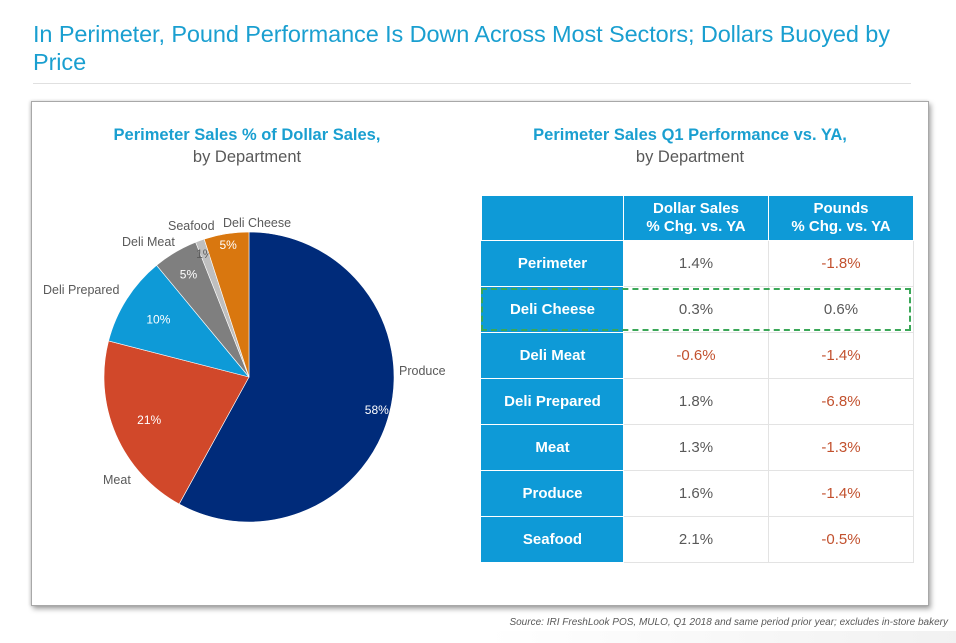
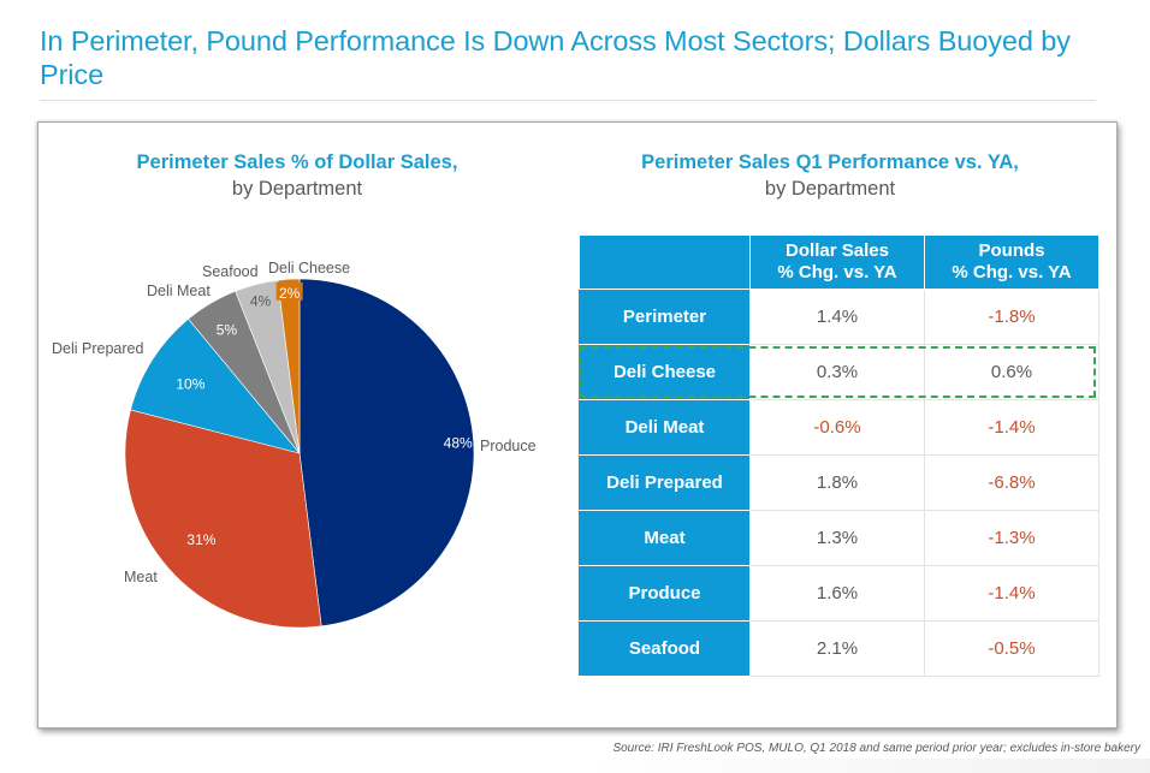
Perimeter Sales % of Dollar Sales, by Department/Produce: 58% -> 48%
Perimeter Sales % of Dollar Sales, by Department/Meat: 21% -> 31%
Perimeter Sales % of Dollar Sales, by Department/Seafood: 1% -> 4%
Perimeter Sales % of Dollar Sales, by Department/Deli Cheese: 5% -> 2%
